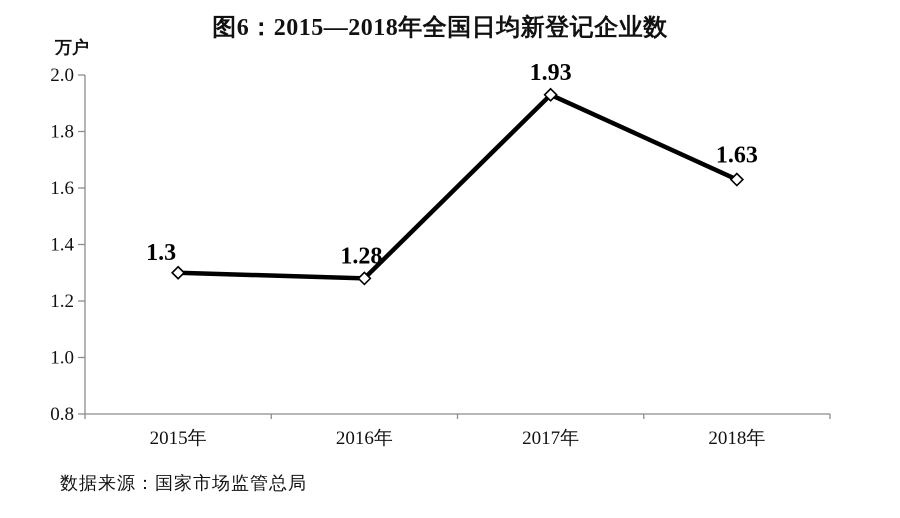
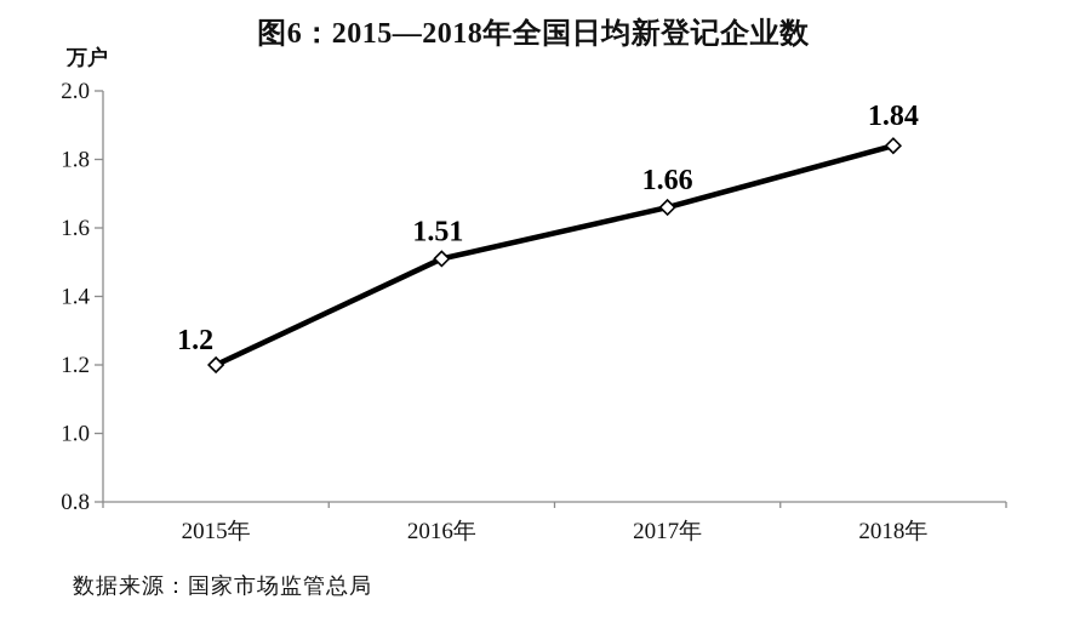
2015年: 1.3 -> 1.2
2016年: 1.28 -> 1.51
2017年: 1.93 -> 1.66
2018年: 1.63 -> 1.84
